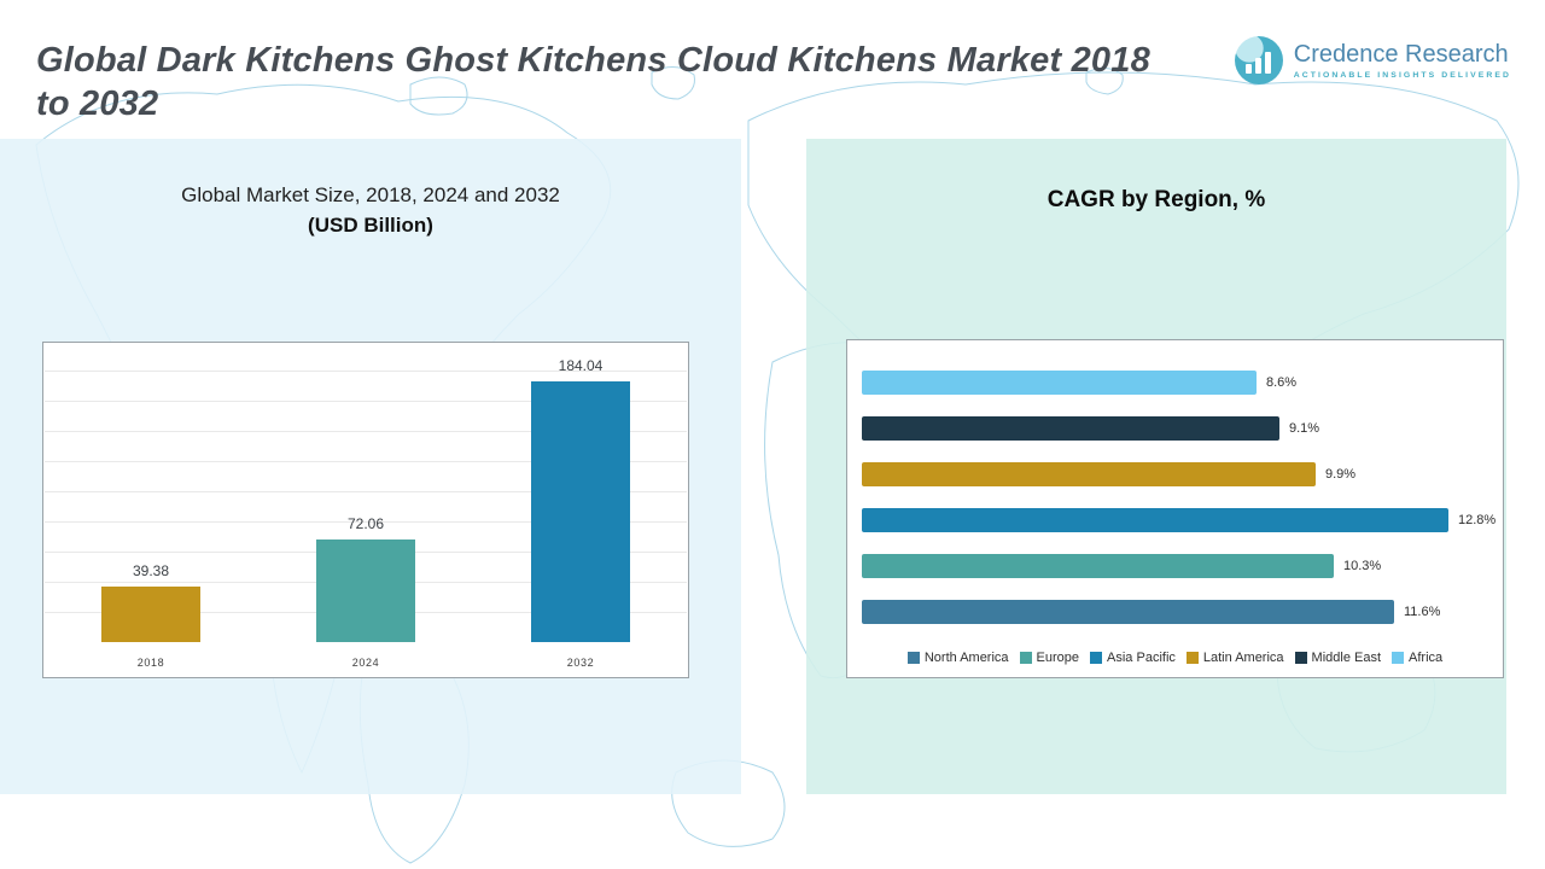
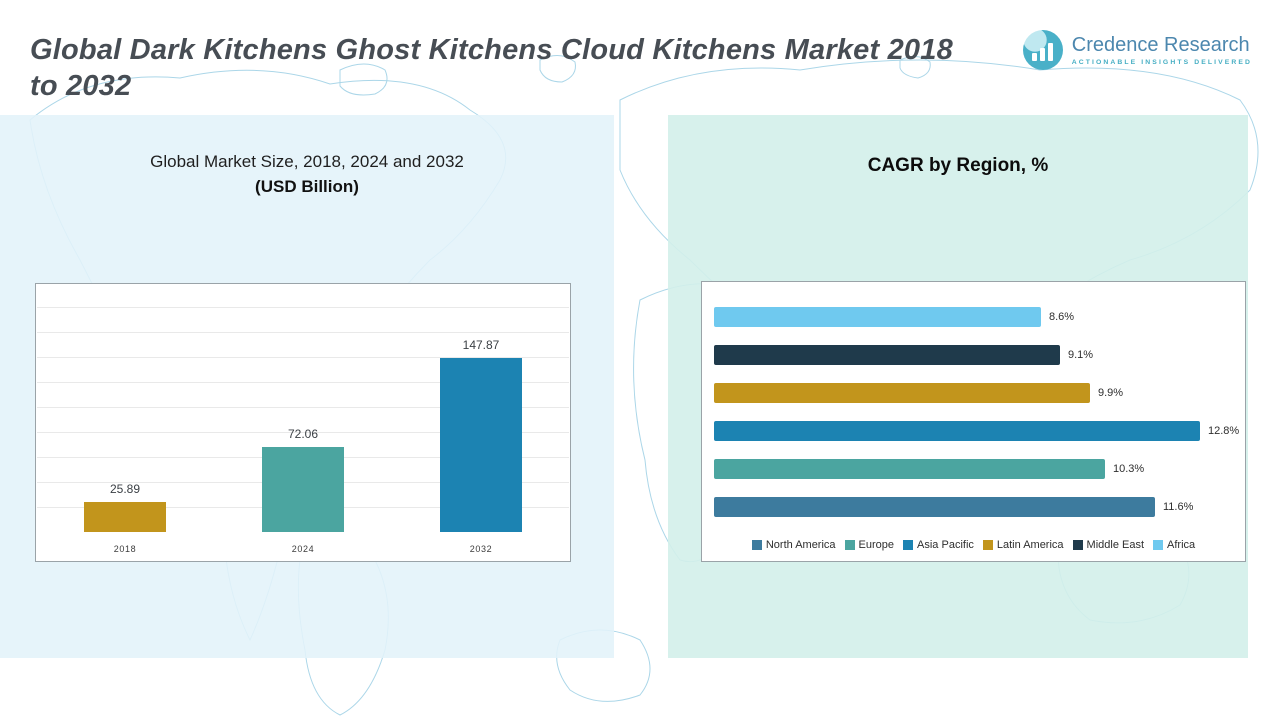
Global Market Size, 2018, 2024 and 2032/2018: 39.38 -> 25.89
Global Market Size, 2018, 2024 and 2032/2032: 184.04 -> 147.87
